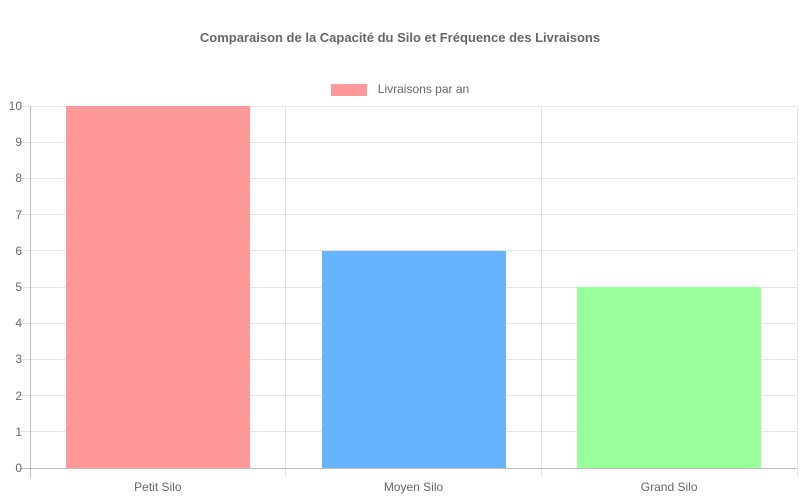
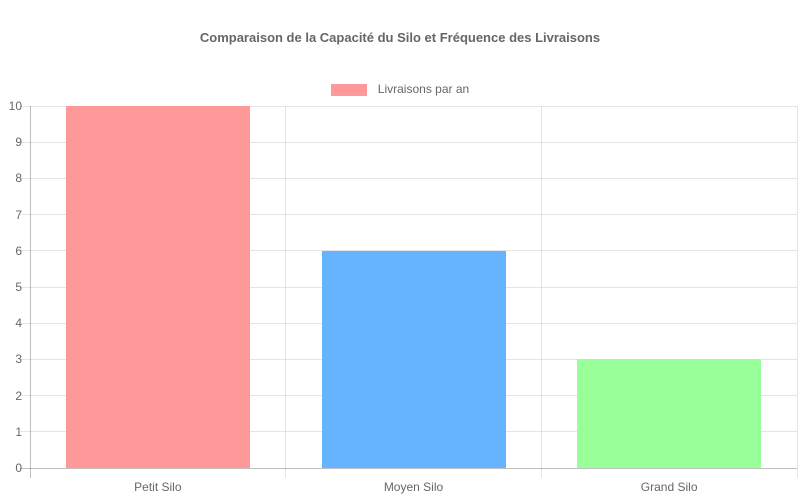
Grand Silo: 5 -> 3
